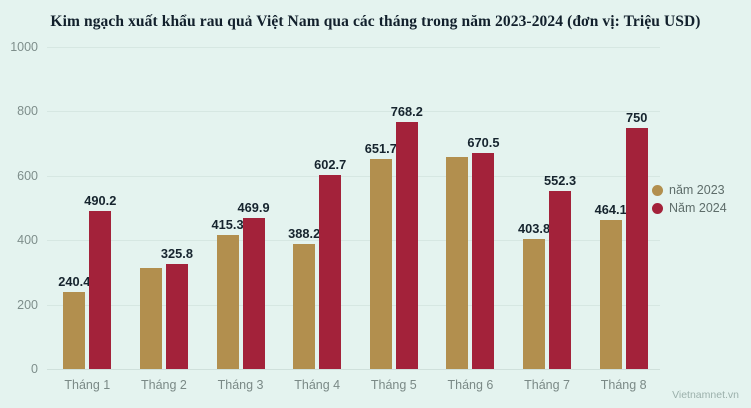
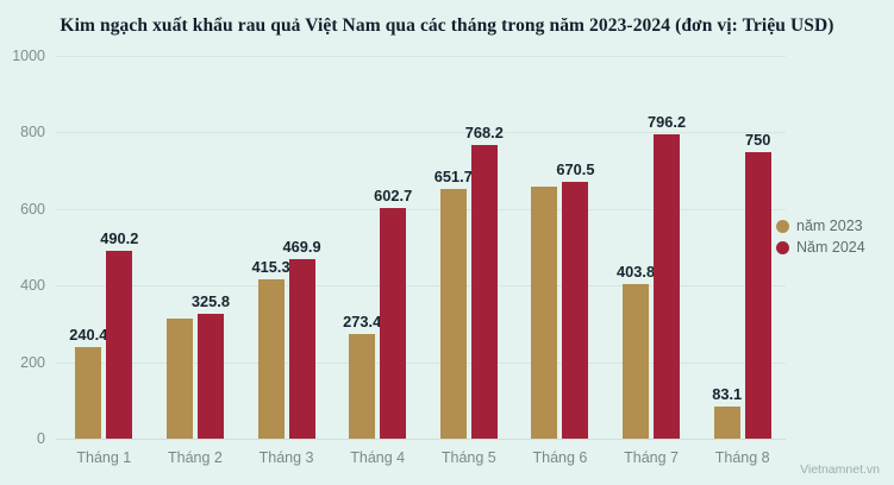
năm 2023/Tháng 4: 388.2 -> 273.4
Năm 2024/Tháng 7: 552.3 -> 796.2
năm 2023/Tháng 8: 464.1 -> 83.1
